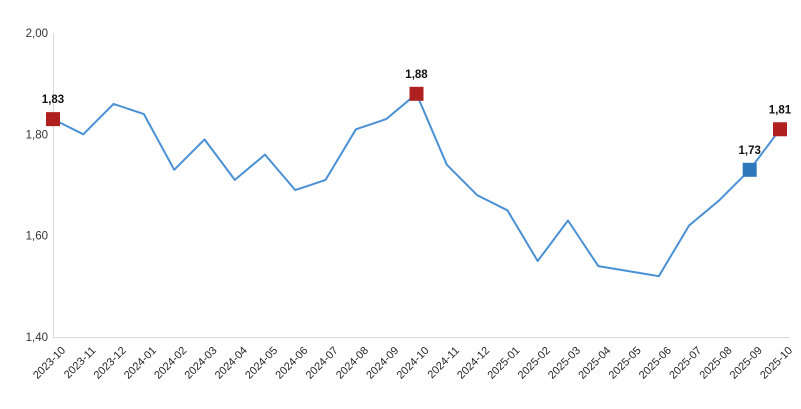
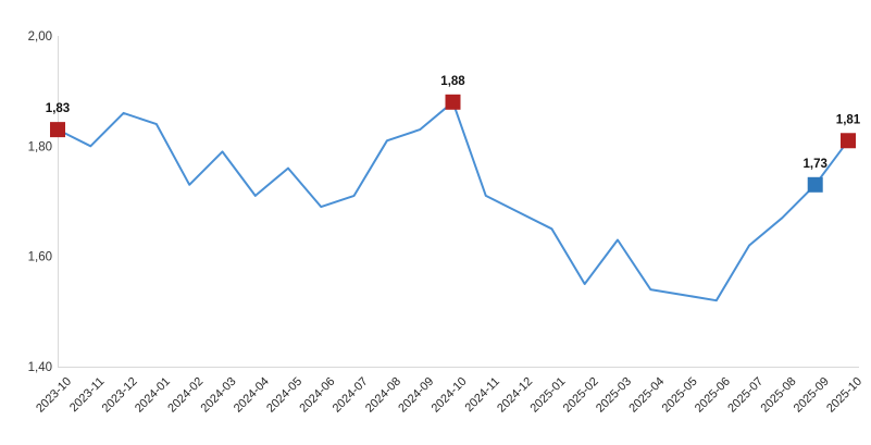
2024-11: 1,74 -> 1,71
